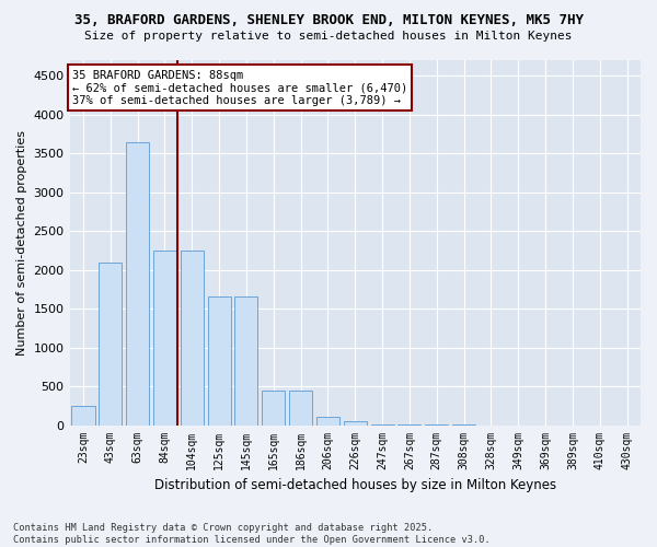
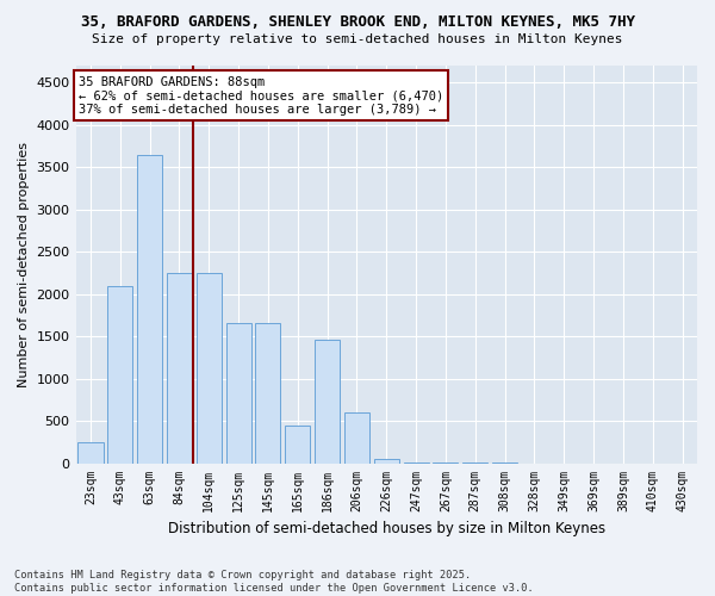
186sqm: 450 -> 1460
206sqm: 100 -> 600
